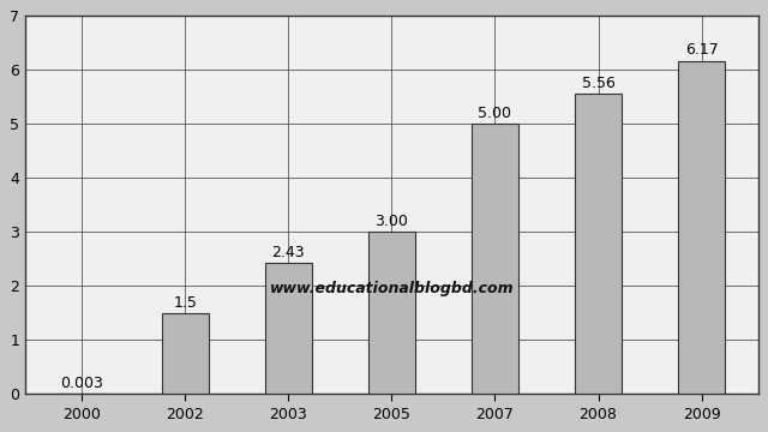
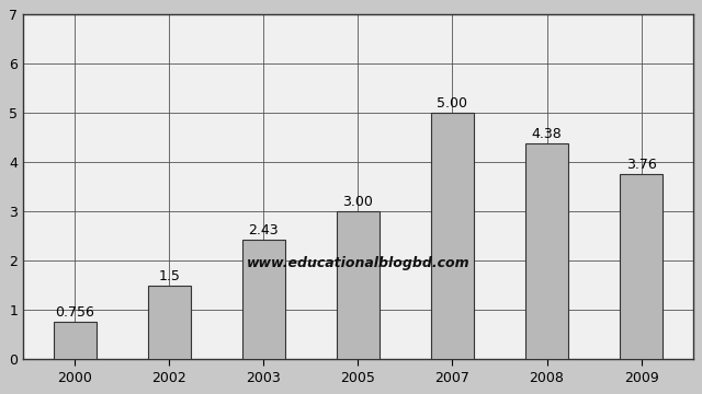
2000: 0.003 -> 0.756
2008: 5.56 -> 4.38
2009: 6.17 -> 3.76
